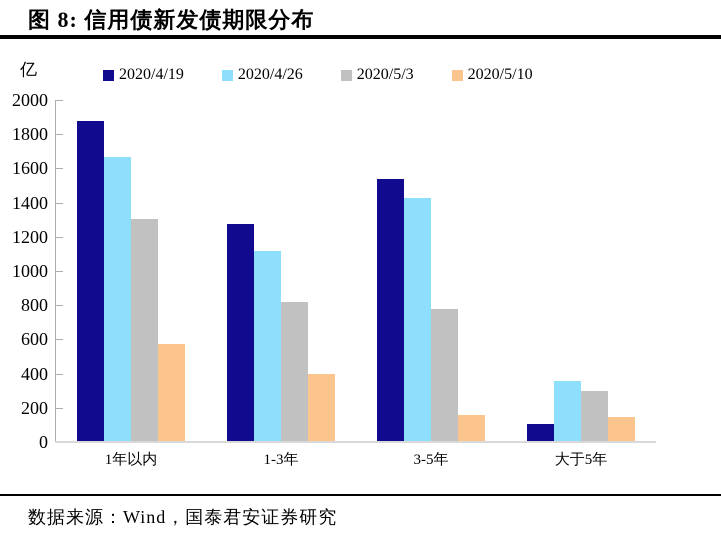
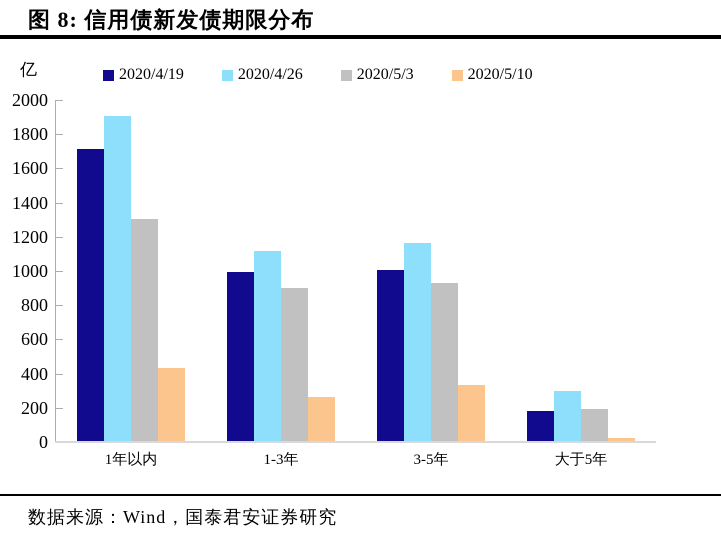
2020/4/19/1年以内: 1870 -> 1710
2020/4/26/1年以内: 1660 -> 1900
2020/5/10/1年以内: 570 -> 420
2020/4/19/1-3年: 1270 -> 990
2020/5/3/1-3年: 810 -> 900
2020/5/10/1-3年: 390 -> 260
2020/4/19/3-5年: 1530 -> 1000
2020/4/26/3-5年: 1420 -> 1160
2020/5/3/3-5年: 770 -> 920
2020/5/10/3-5年: 150 -> 330
2020/4/19/大于5年: 100 -> 180
2020/4/26/大于5年: 350 -> 290
2020/5/3/大于5年: 290 -> 190
2020/5/10/大于5年: 140 -> 20
